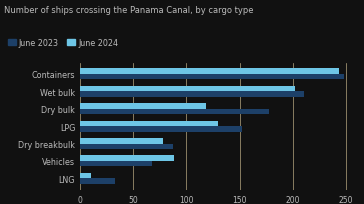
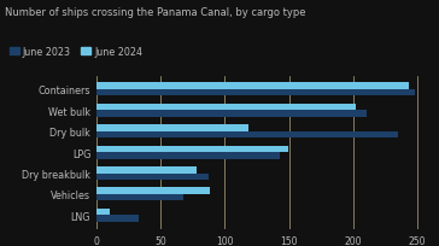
June 2023/Dry bulk: 178 -> 235
June 2024/LPG: 130 -> 149
June 2023/LPG: 152 -> 143
